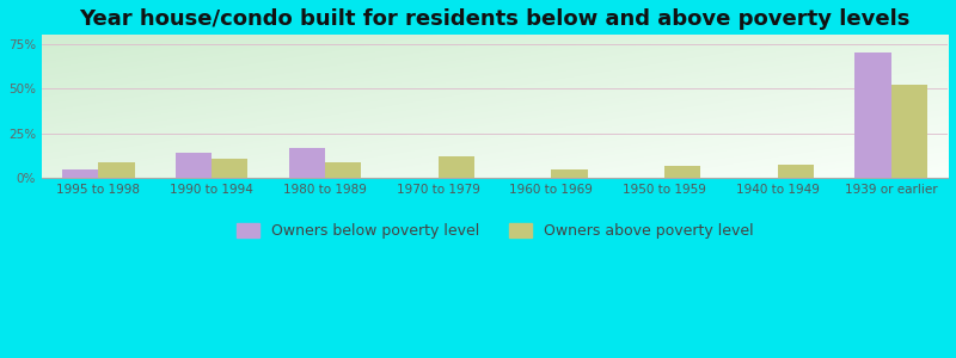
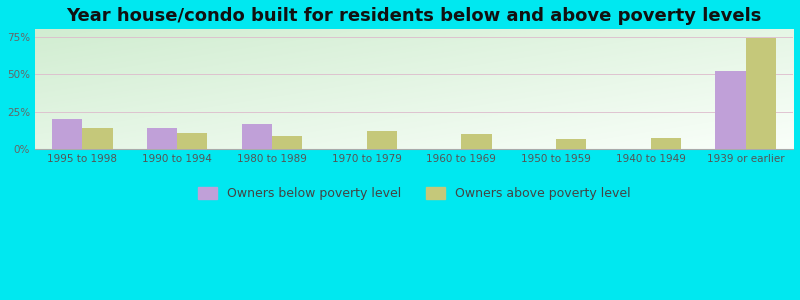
Owners below poverty level/1995 to 1998: 5% -> 20%
Owners above poverty level/1995 to 1998: 9% -> 14%
Owners above poverty level/1960 to 1969: 4% -> 10%
Owners below poverty level/1939 or earlier: 70% -> 52%
Owners above poverty level/1939 or earlier: 52% -> 74%
